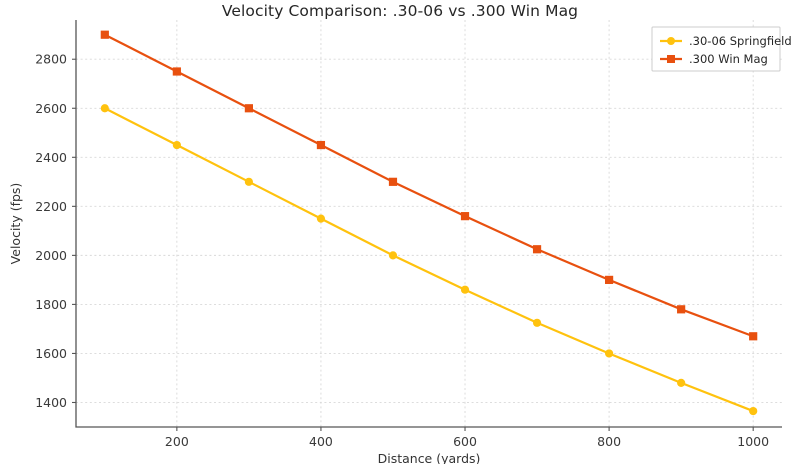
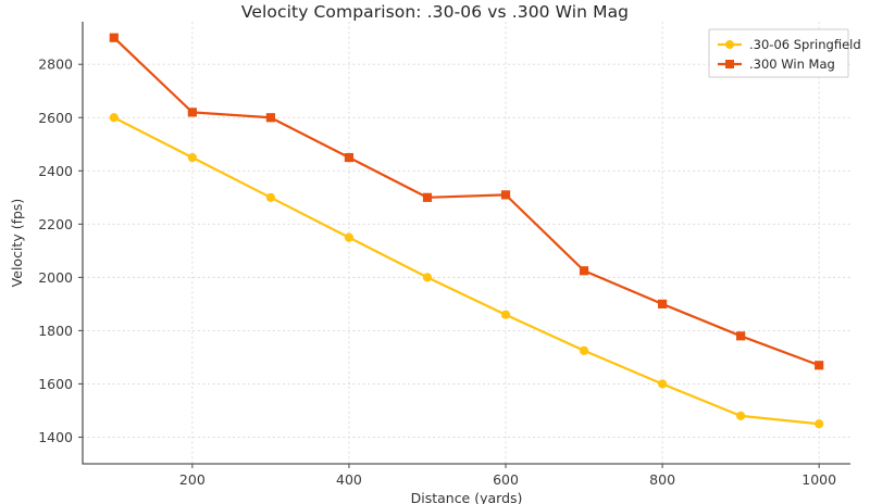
.300 Win Mag/200: 2750 -> 2620
.300 Win Mag/600: 2160 -> 2310
.30-06 Springfield/1000: 1360 -> 1450
